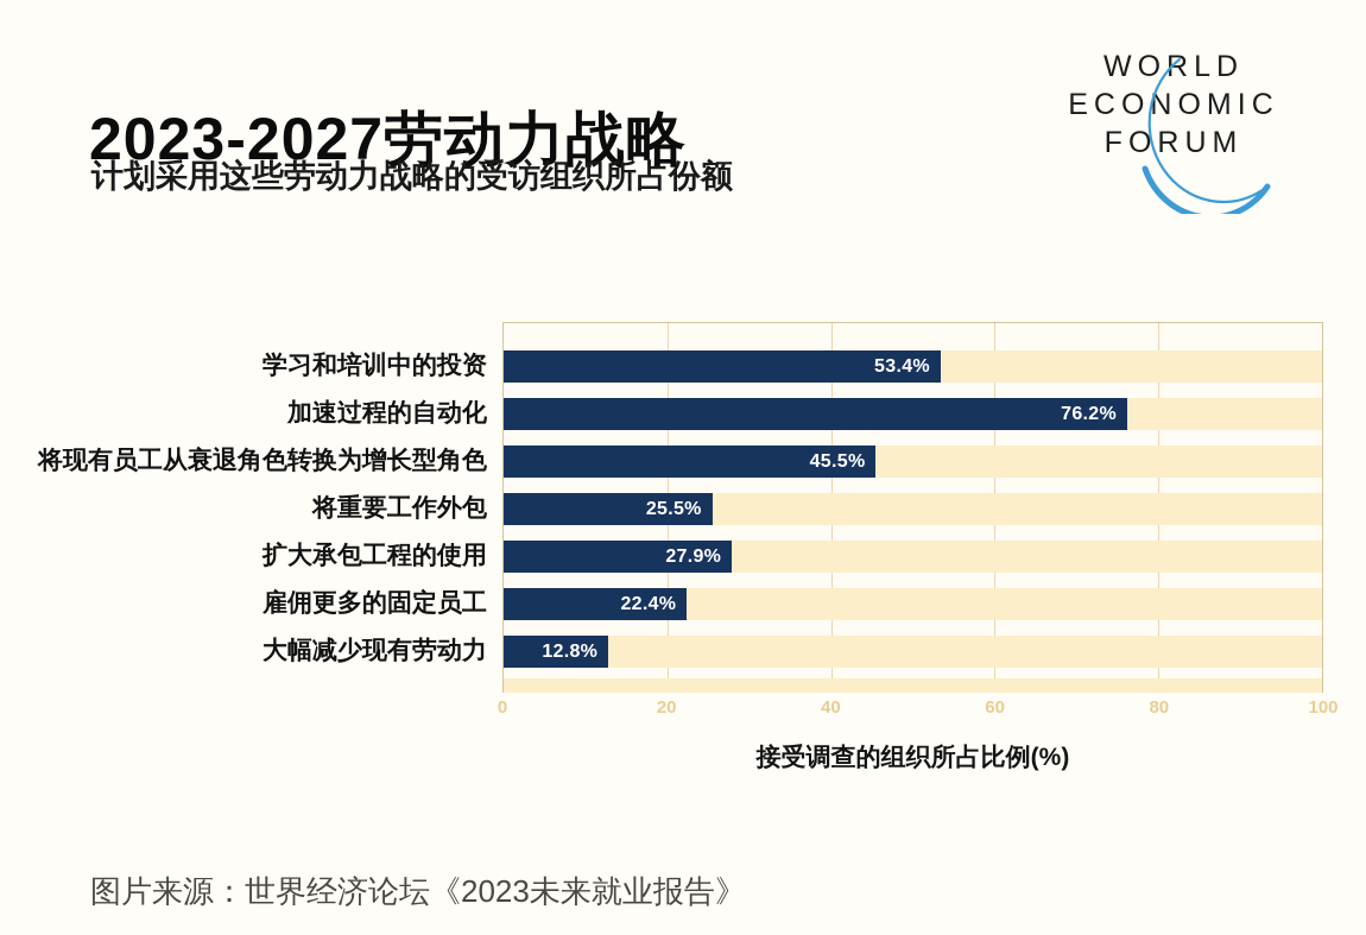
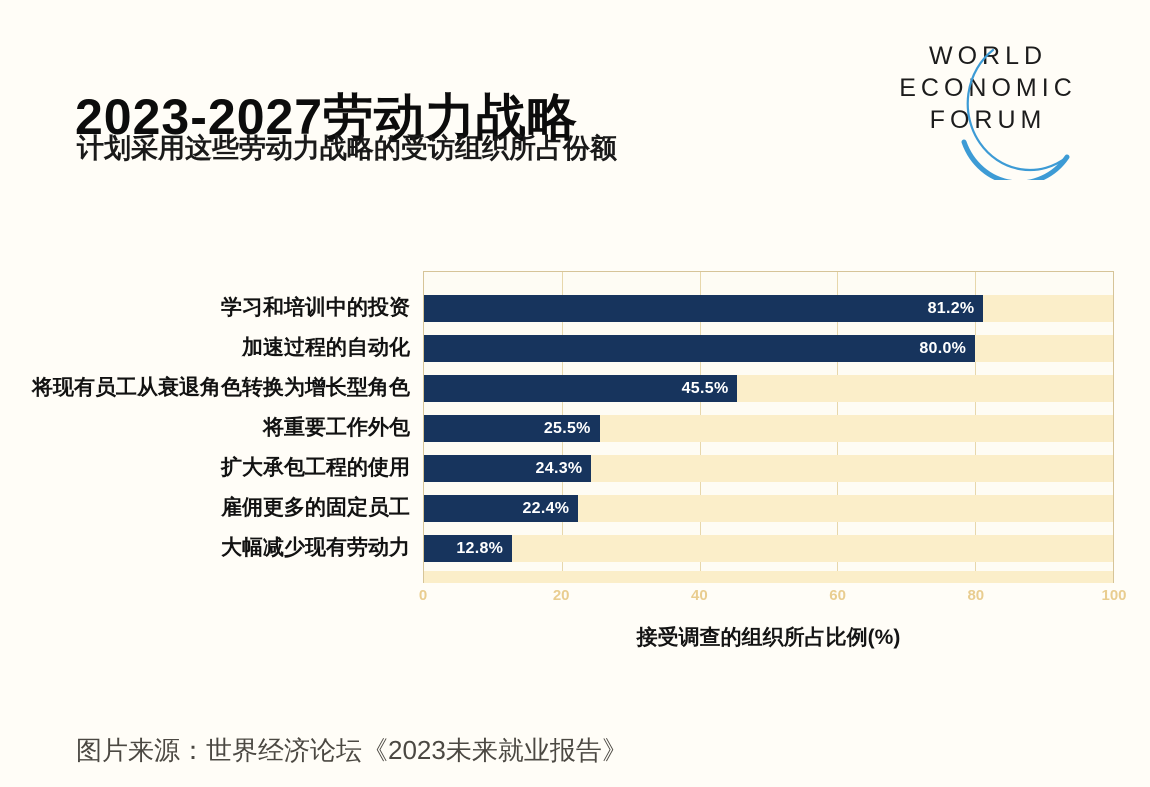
学习和培训中的投资: 53.4% -> 81.2%
加速过程的自动化: 76.2% -> 80.0%
扩大承包工程的使用: 27.9% -> 24.3%
